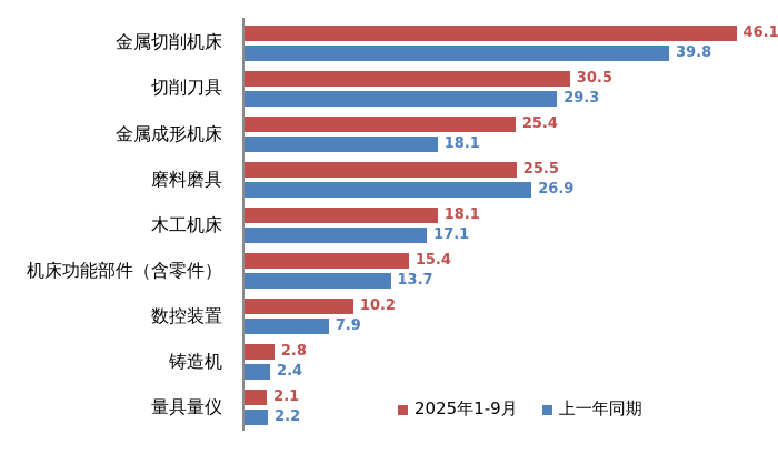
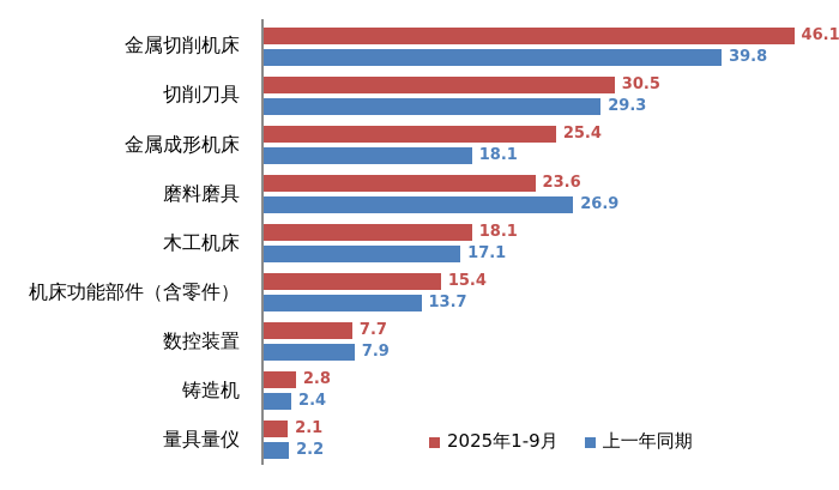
2025年1-9月/磨料磨具: 25.5 -> 23.6
2025年1-9月/数控装置: 10.2 -> 7.7
